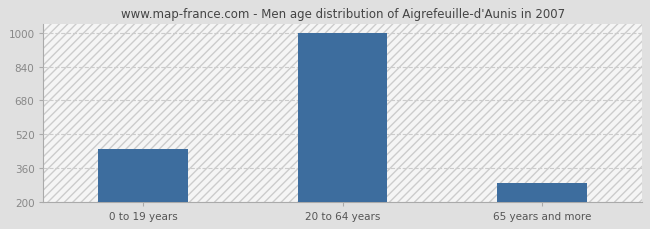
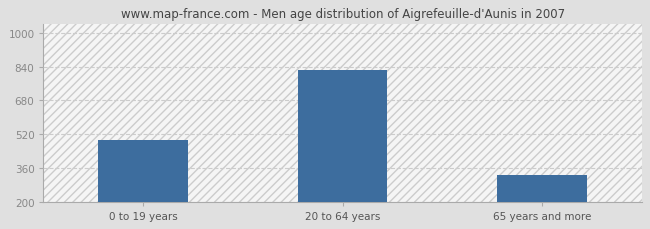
0 to 19 years: 449 -> 490
20 to 64 years: 1000 -> 825
65 years and more: 290 -> 325
